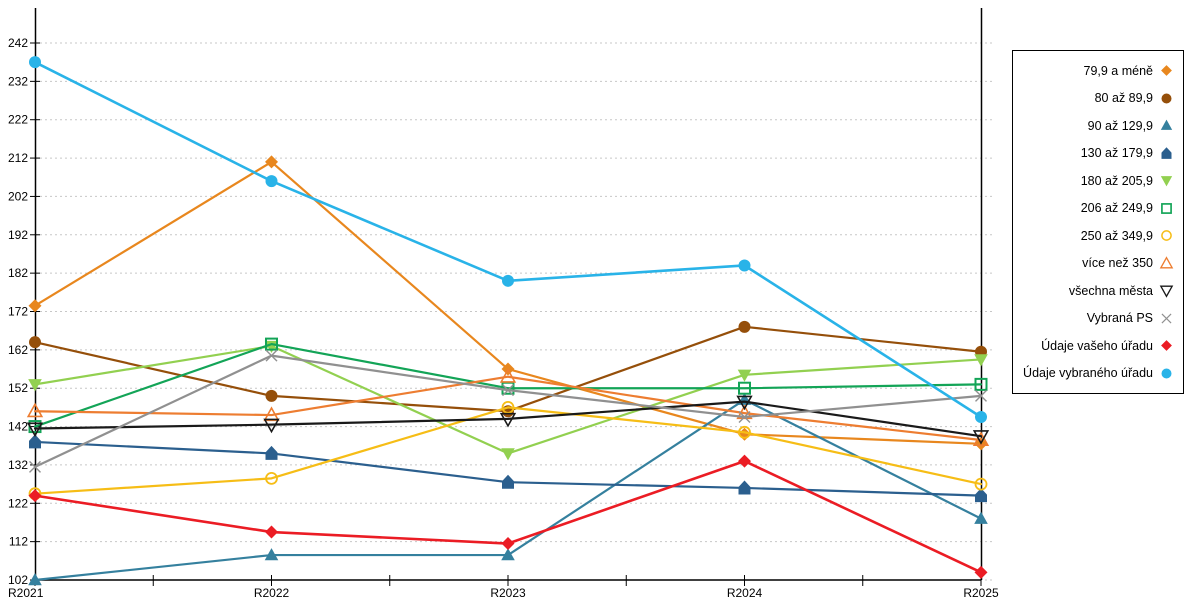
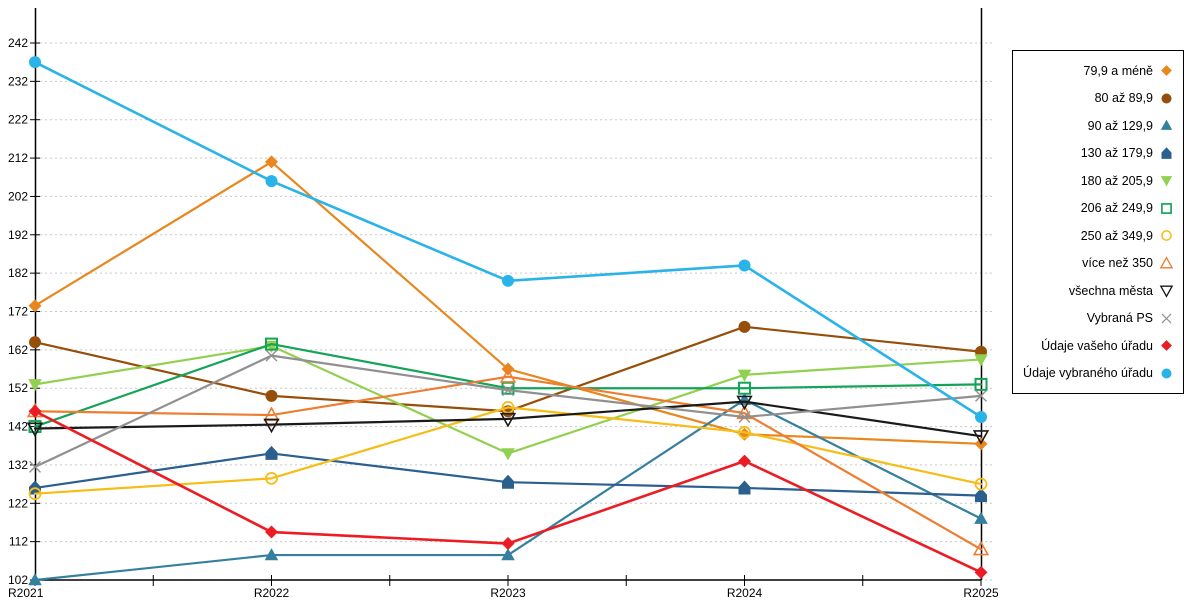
130 až 179,9/R2021: 138 -> 126
Údaje vašeho úřadu/R2021: 124 -> 146
více než 350/R2025: 138 -> 110
